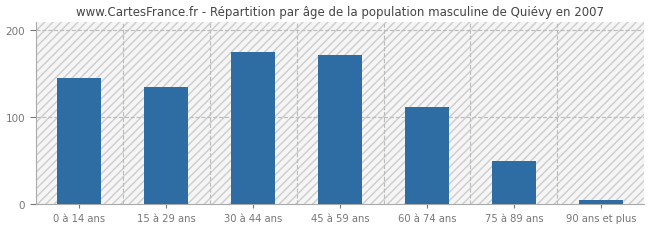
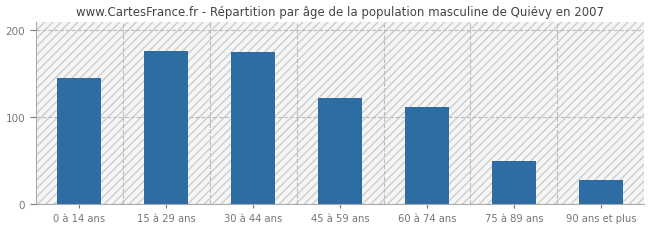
15 à 29 ans: 135 -> 176
45 à 59 ans: 172 -> 122
90 ans et plus: 5 -> 28
